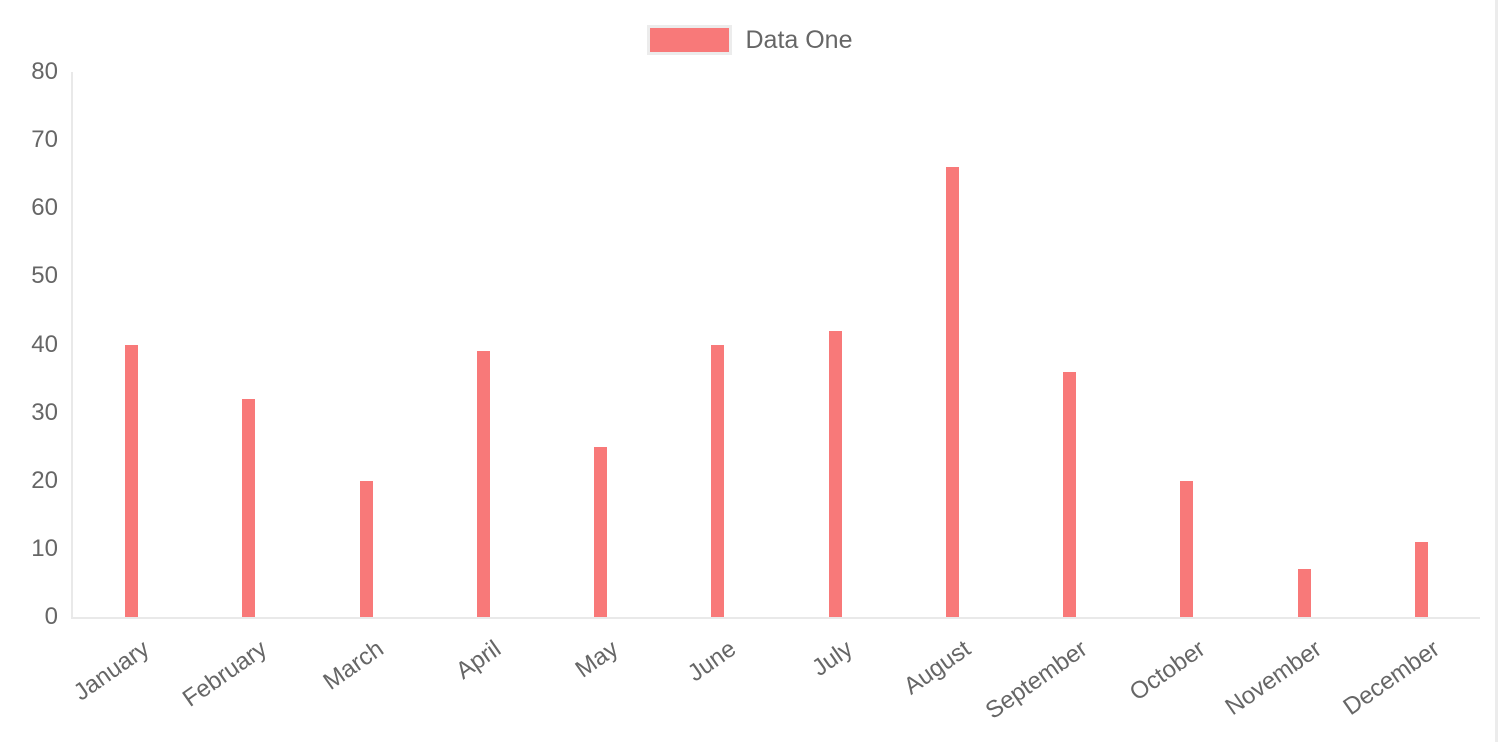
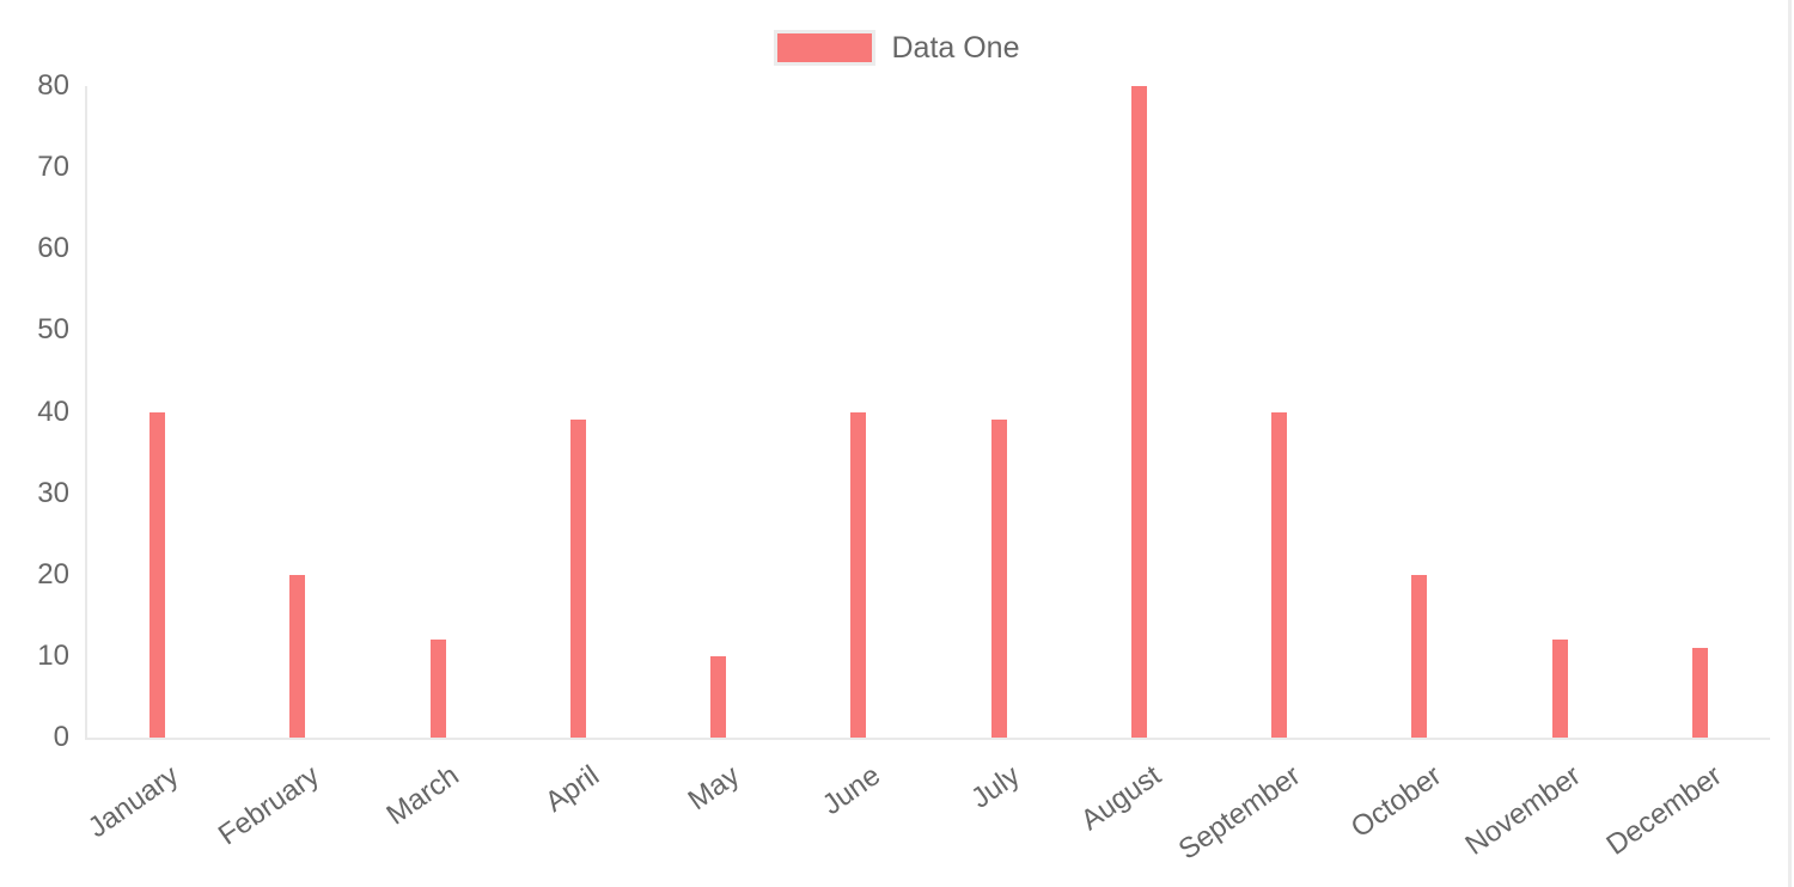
February: 32 -> 20
March: 20 -> 12
May: 25 -> 10
July: 42 -> 39
August: 66 -> 80
September: 36 -> 40
November: 7 -> 12
